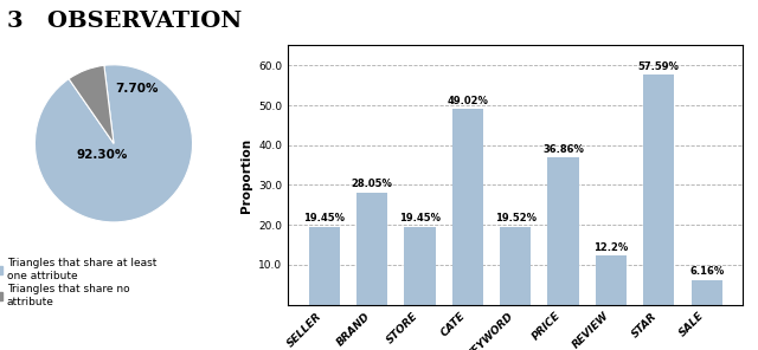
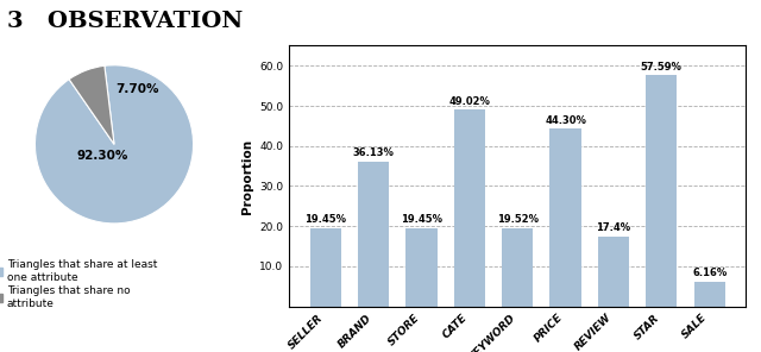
BRAND: 28.05% -> 36.13%
PRICE: 36.86% -> 44.30%
REVIEW: 12.2% -> 17.4%
